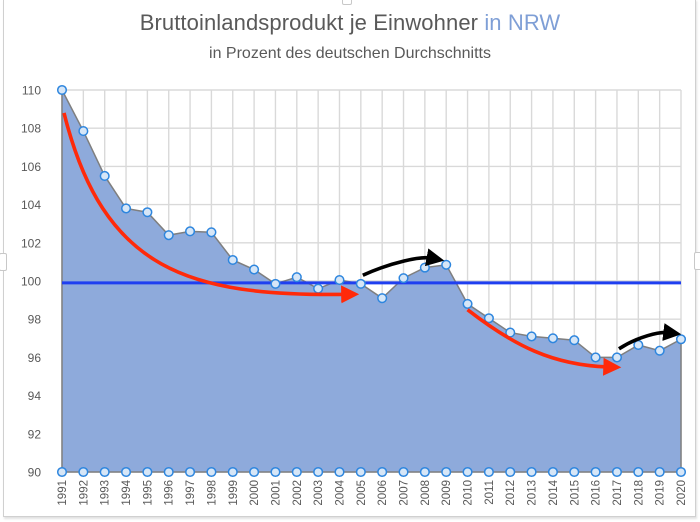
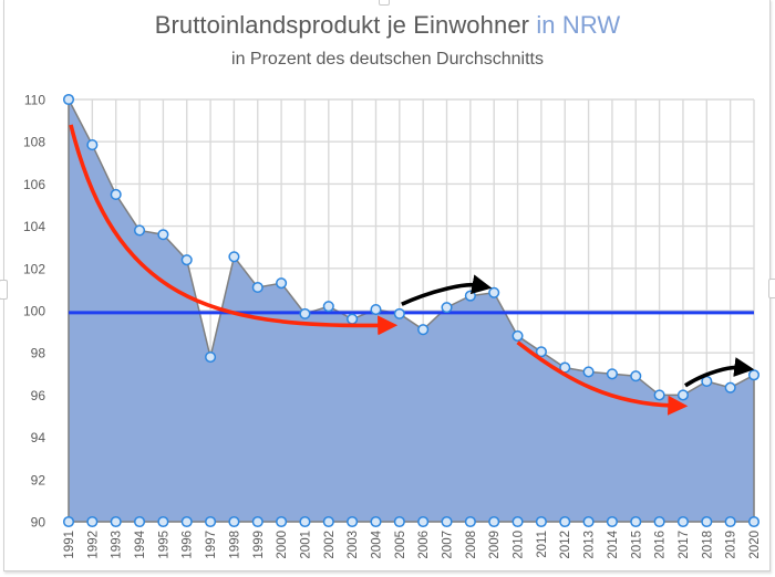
1997: 102.6 -> 97.8
2000: 100.6 -> 101.3
